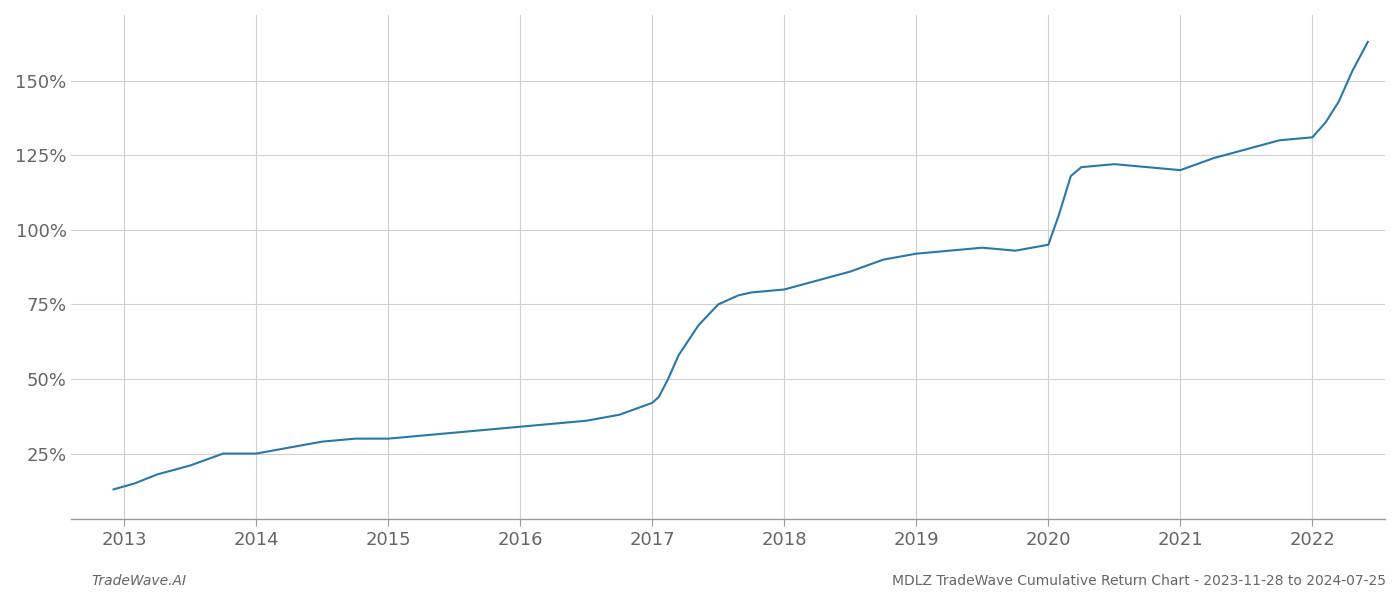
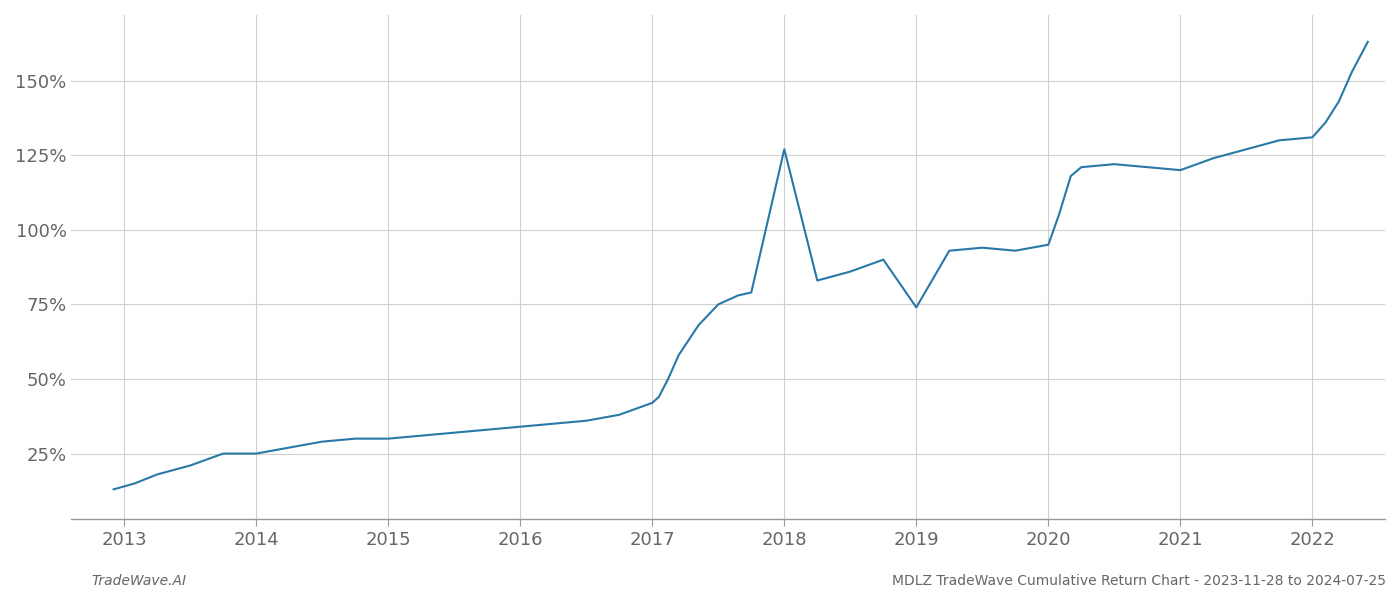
2018: 80% -> 127%
2019: 92% -> 74%
